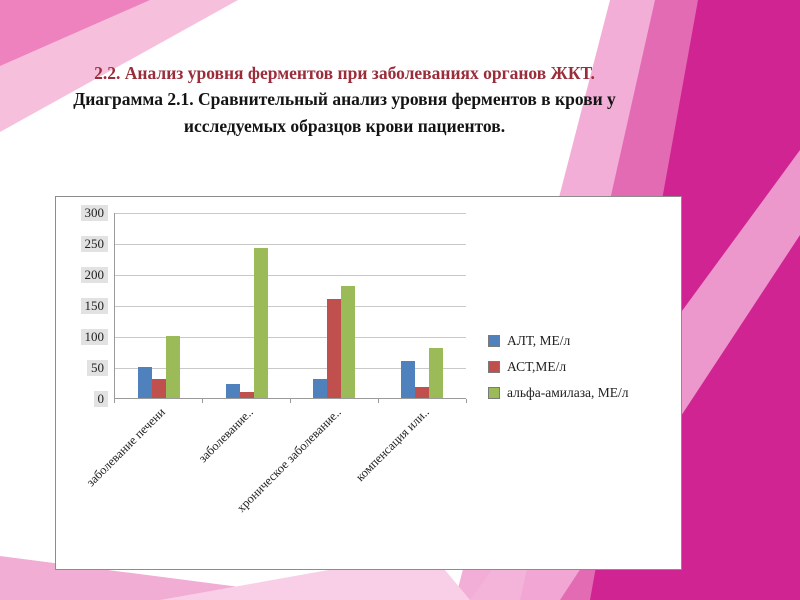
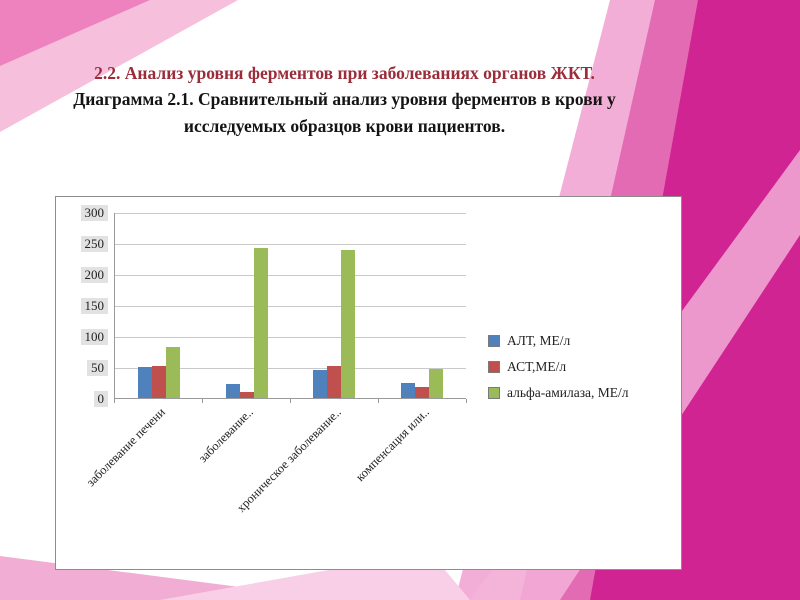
АСТ,МЕ/л/заболевание печени: 30 -> 50
альфа-амилаза, МЕ/л/заболевание печени: 100 -> 80
АЛТ, МЕ/л/хроническое заболевание..: 30 -> 40
АСТ,МЕ/л/хроническое заболевание..: 160 -> 50
альфа-амилаза, МЕ/л/хроническое заболевание..: 180 -> 240
АЛТ, МЕ/л/компенсация или..: 60 -> 20
альфа-амилаза, МЕ/л/компенсация или..: 80 -> 50
